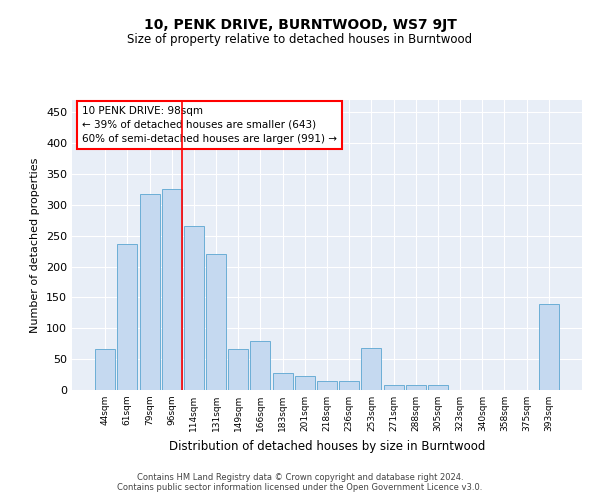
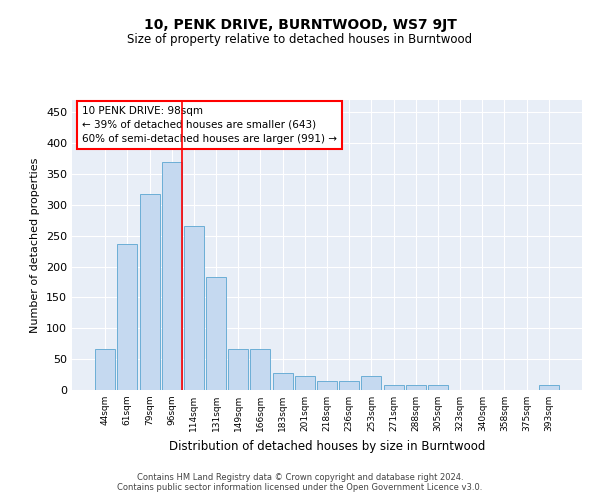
96sqm: 326 -> 370
131sqm: 220 -> 183
166sqm: 80 -> 66
253sqm: 68 -> 22
393sqm: 140 -> 8
